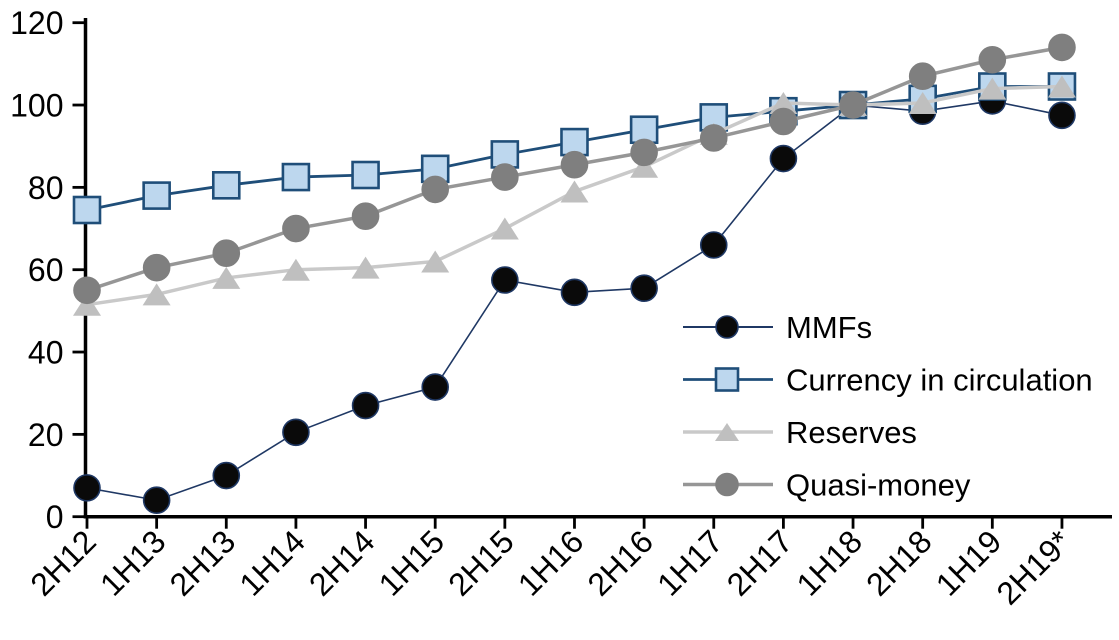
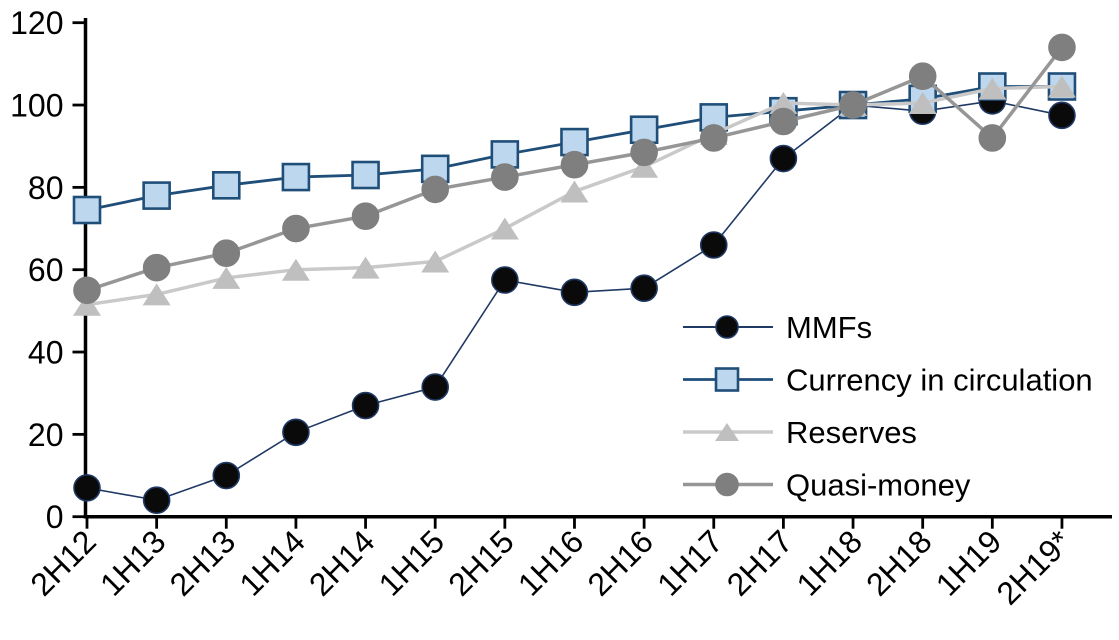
Quasi-money/1H19: 111 -> 92
